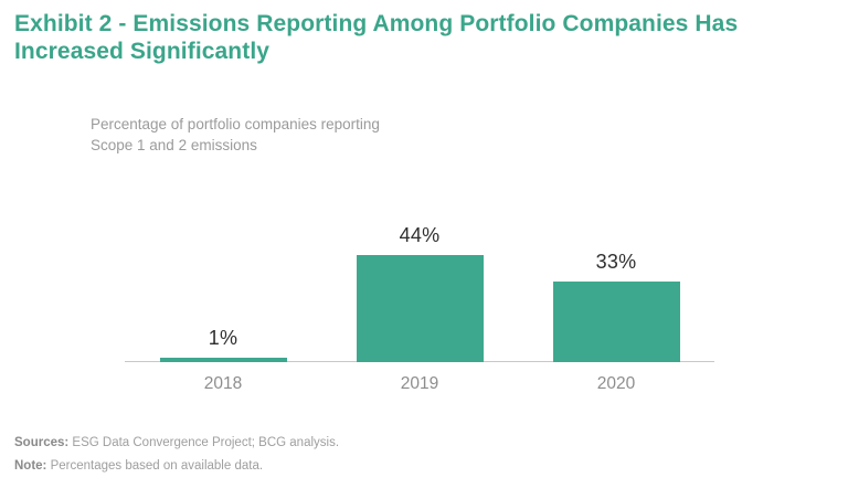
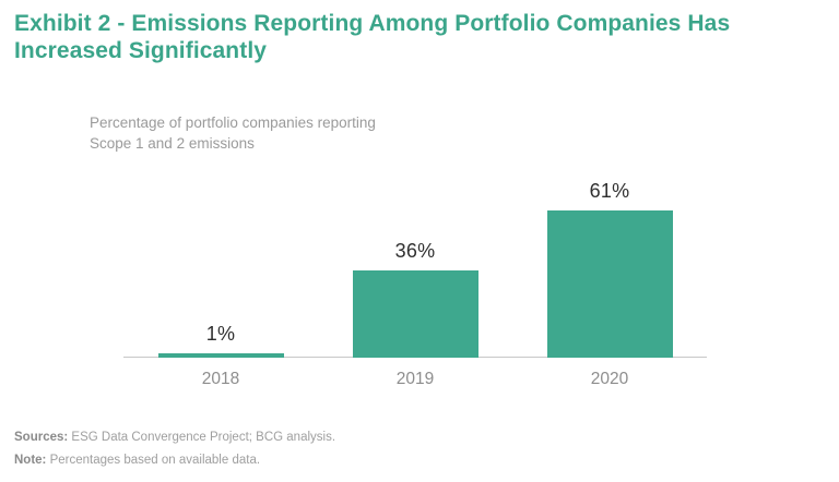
2019: 44% -> 36%
2020: 33% -> 61%
